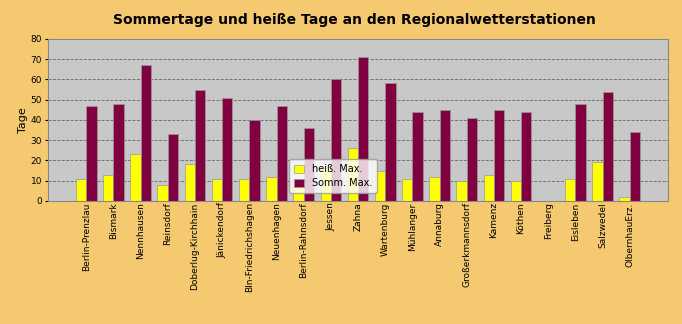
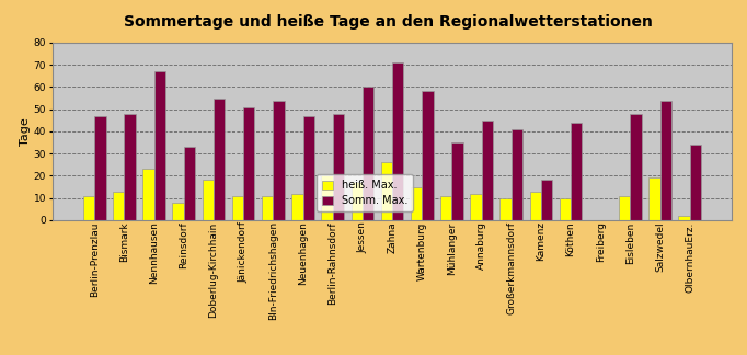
Somm. Max./Bln-Friedrichshagen: 40 -> 54
heiß. Max./Berlin-Rahnsdorf: 10 -> 20
Somm. Max./Berlin-Rahnsdorf: 36 -> 48
Somm. Max./Mühlanger: 44 -> 35
Somm. Max./Kamenz: 45 -> 18
